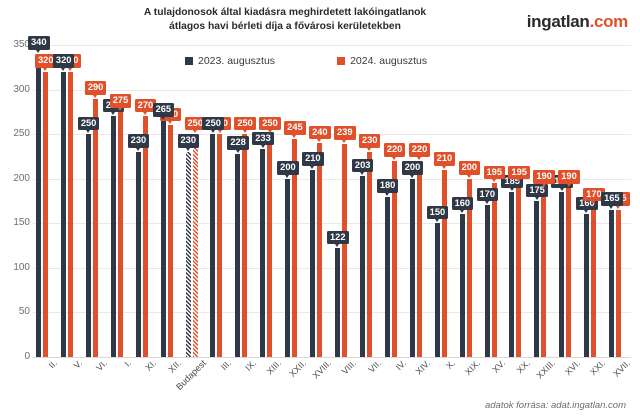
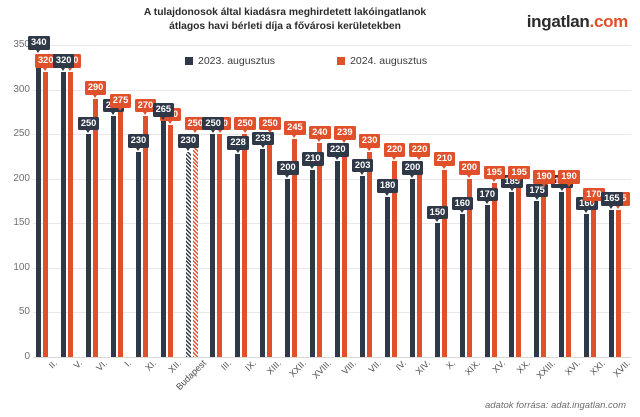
2023. augusztus/VIII.: 122 -> 220
